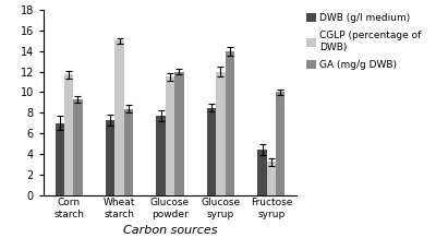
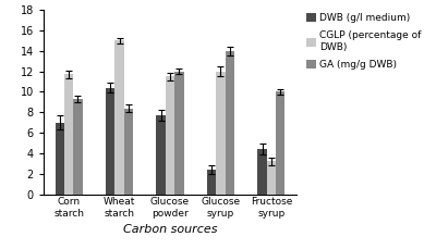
DWB (g/l medium)/Wheat starch: 7.3 -> 10.4
DWB (g/l medium)/Glucose syrup: 8.5 -> 2.4
